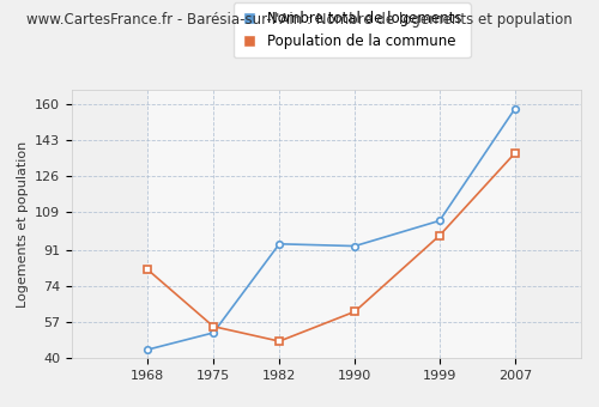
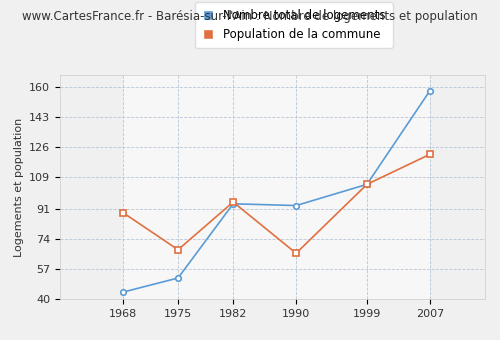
Population de la commune/1968: 82 -> 89
Population de la commune/1975: 55 -> 68
Population de la commune/1982: 48 -> 95
Population de la commune/1990: 62 -> 66
Population de la commune/1999: 98 -> 105
Population de la commune/2007: 137 -> 122
